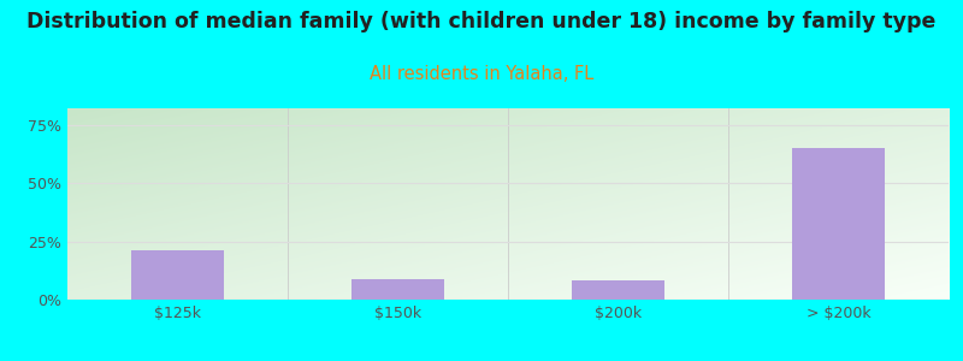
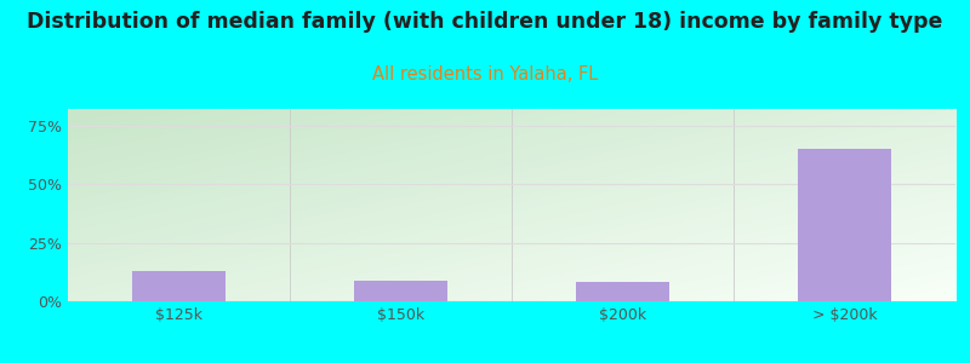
$125k: 21% -> 13%
